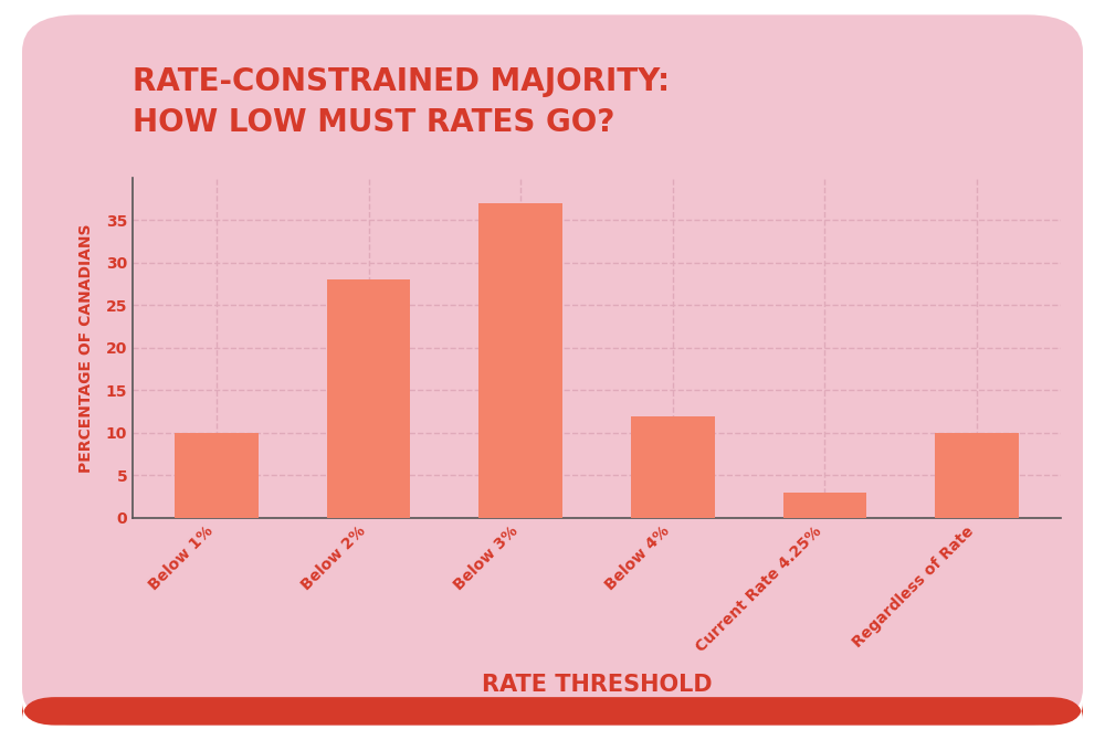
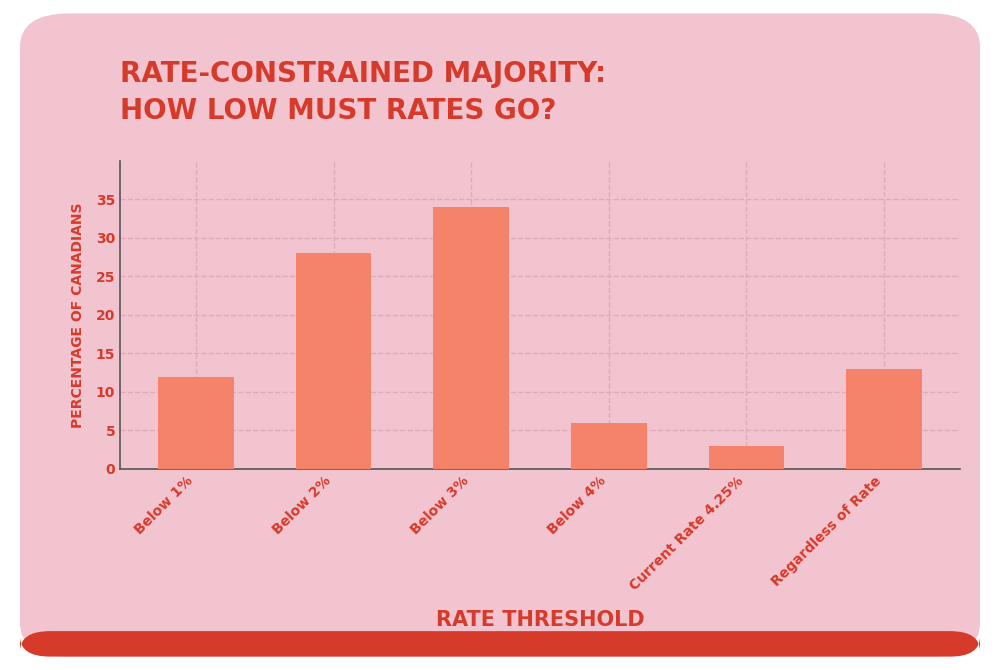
Below 1%: 10 -> 12
Below 3%: 37 -> 34
Below 4%: 12 -> 6
Regardless of Rate: 10 -> 13
